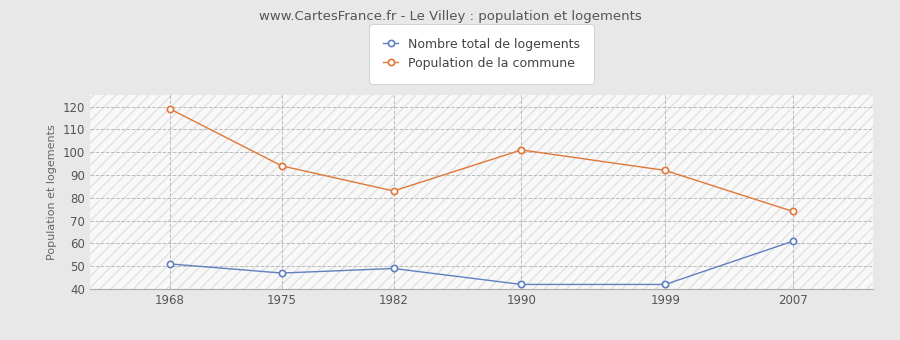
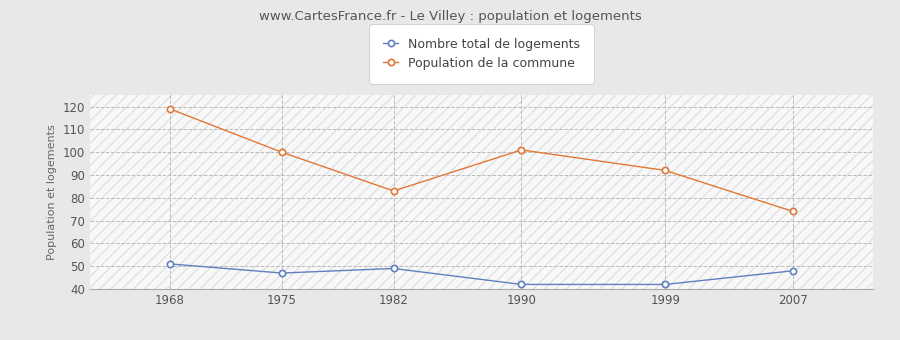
Population de la commune/1975: 94 -> 100
Nombre total de logements/2007: 61 -> 48
